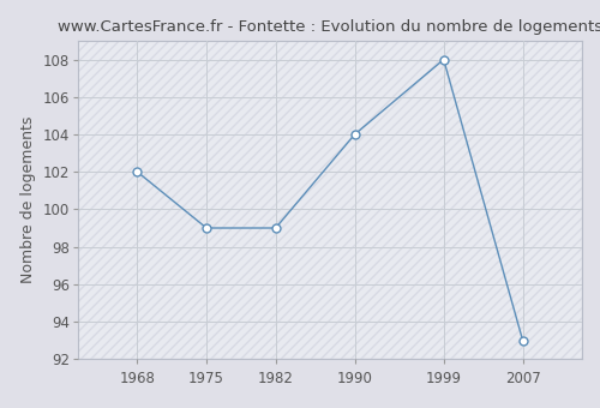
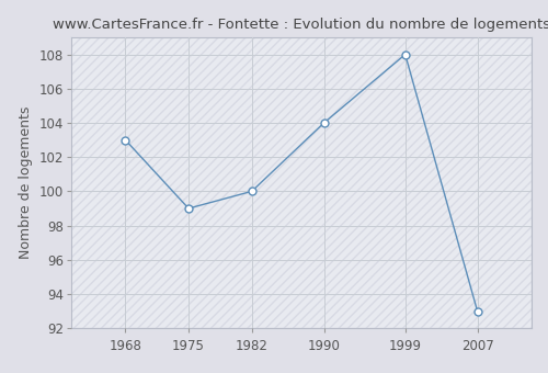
1968: 102 -> 103
1982: 99 -> 100
